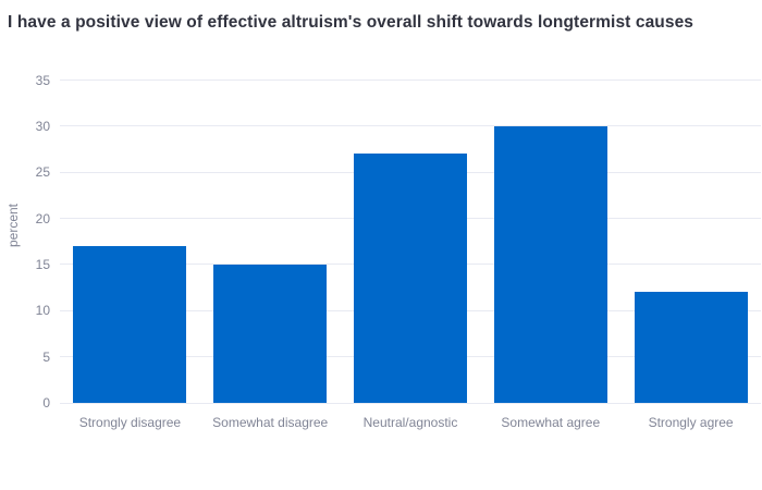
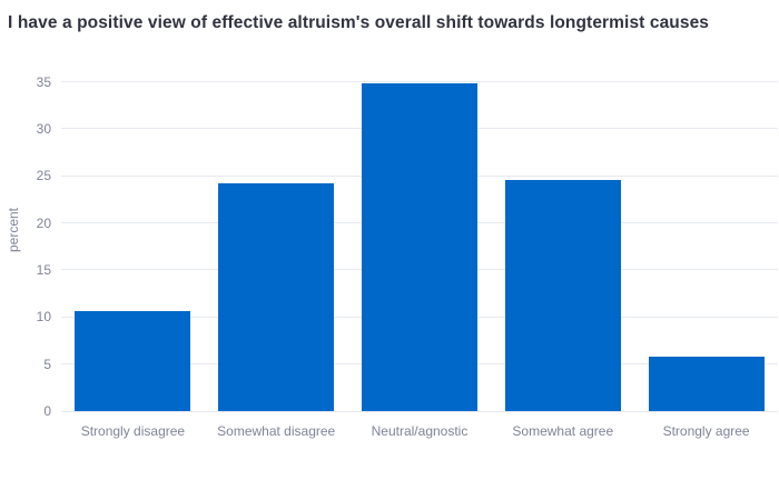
Strongly disagree: 17 -> 11
Somewhat disagree: 15 -> 24
Neutral/agnostic: 27 -> 35
Somewhat agree: 30 -> 25
Strongly agree: 12 -> 6
